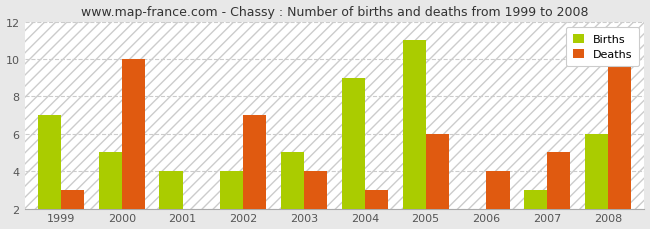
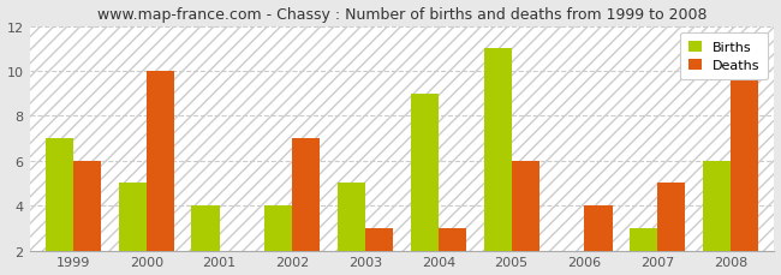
Deaths/1999: 3 -> 6
Deaths/2003: 4 -> 3
